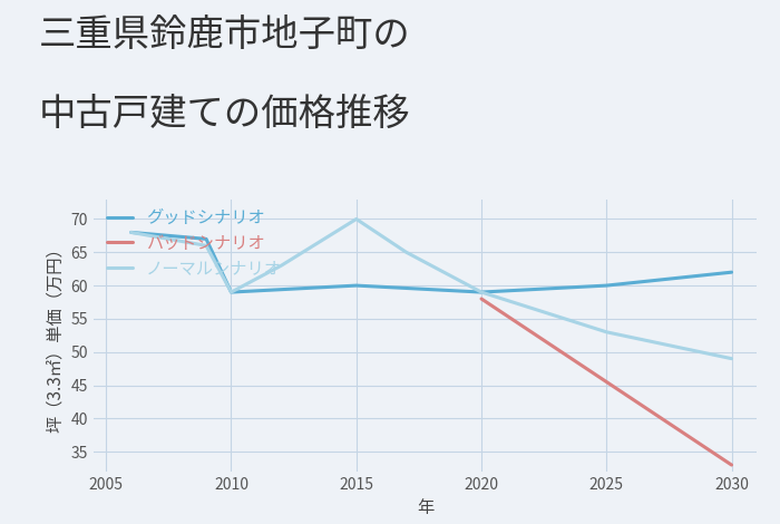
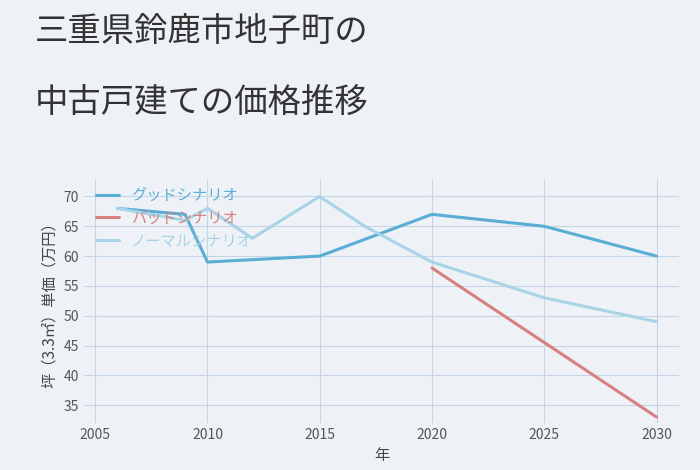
ノーマルシナリオ/2010: 59 -> 68
グッドシナリオ/2020: 59 -> 67
グッドシナリオ/2025: 60 -> 65
グッドシナリオ/2030: 62 -> 60
